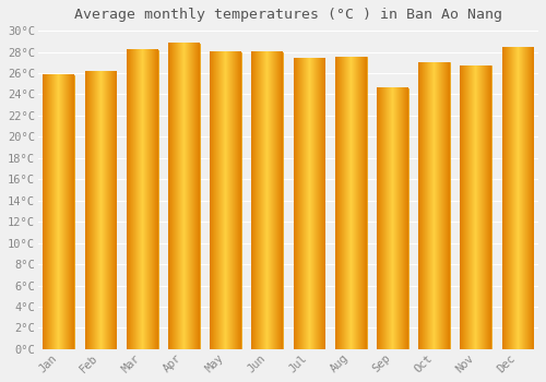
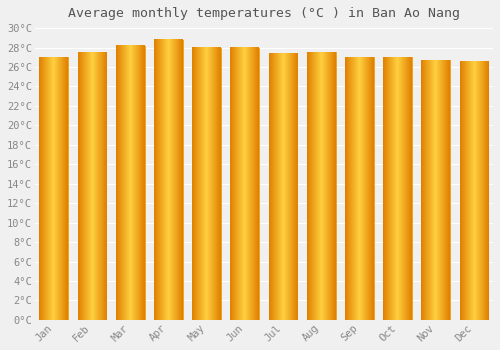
Jan: 25.8°C -> 27.0°C
Feb: 26.2°C -> 27.5°C
Sep: 24.6°C -> 27.0°C
Dec: 28.4°C -> 26.6°C
